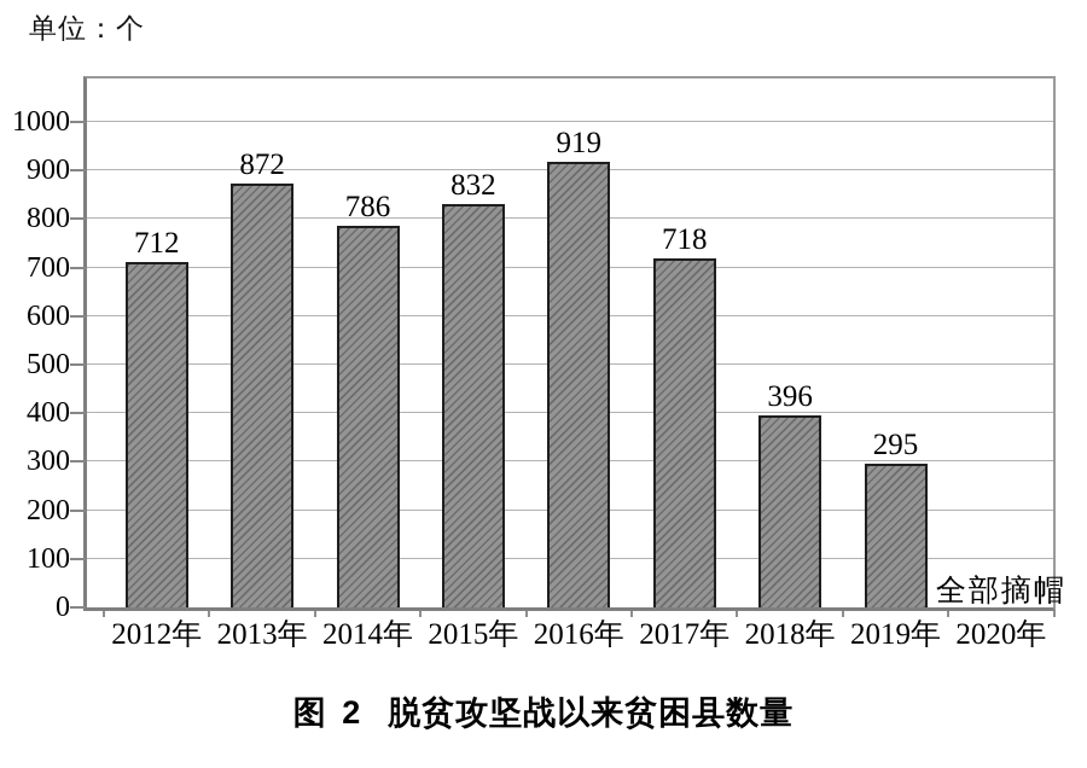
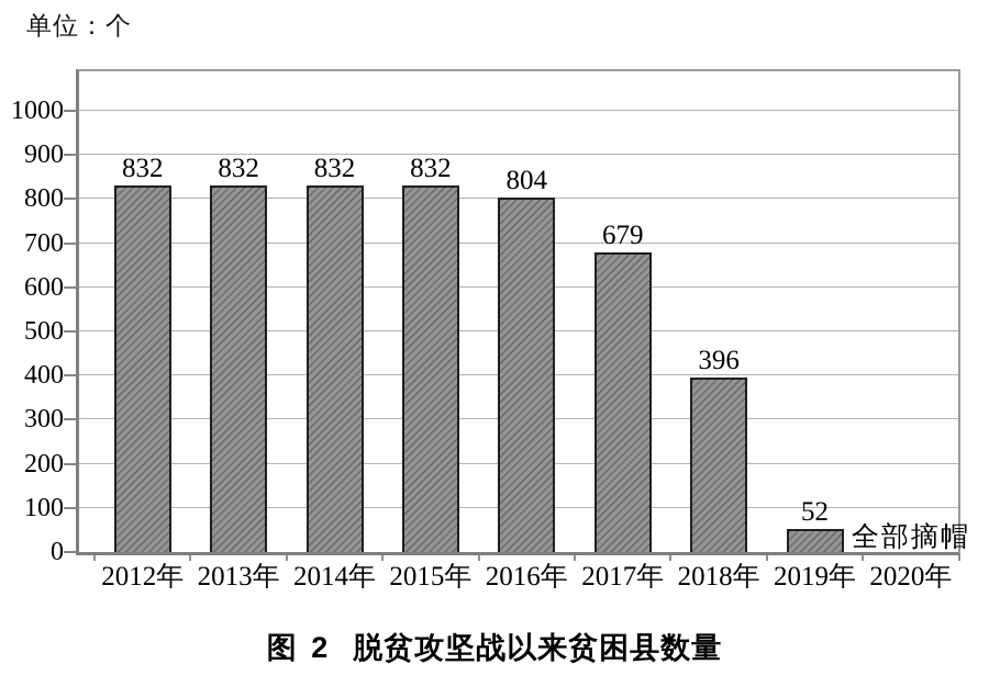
2012年: 712 -> 832
2013年: 872 -> 832
2014年: 786 -> 832
2016年: 919 -> 804
2017年: 718 -> 679
2019年: 295 -> 52
